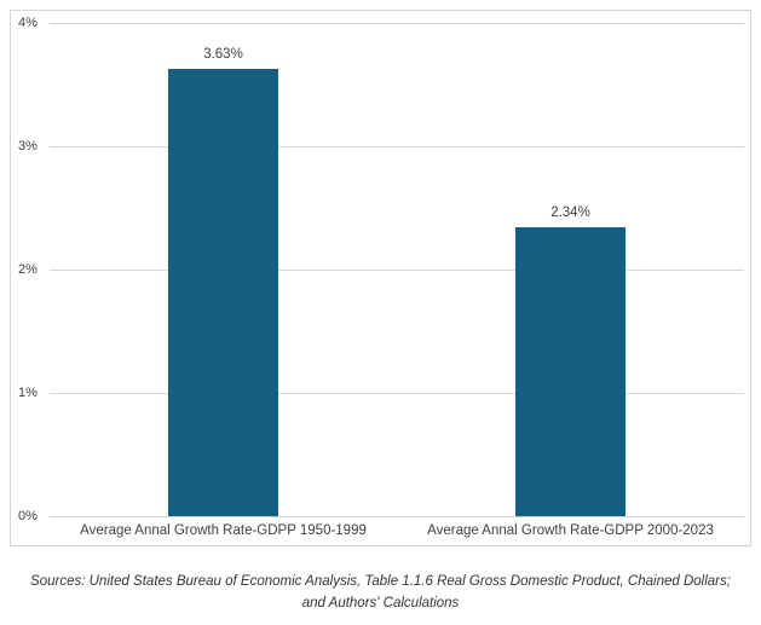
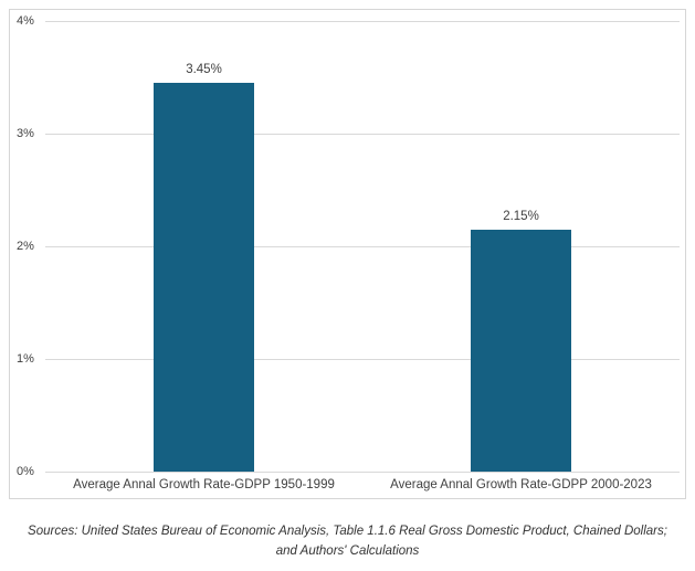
Average Annal Growth Rate-GDPP 1950-1999: 3.63% -> 3.45%
Average Annal Growth Rate-GDPP 2000-2023: 2.34% -> 2.15%
